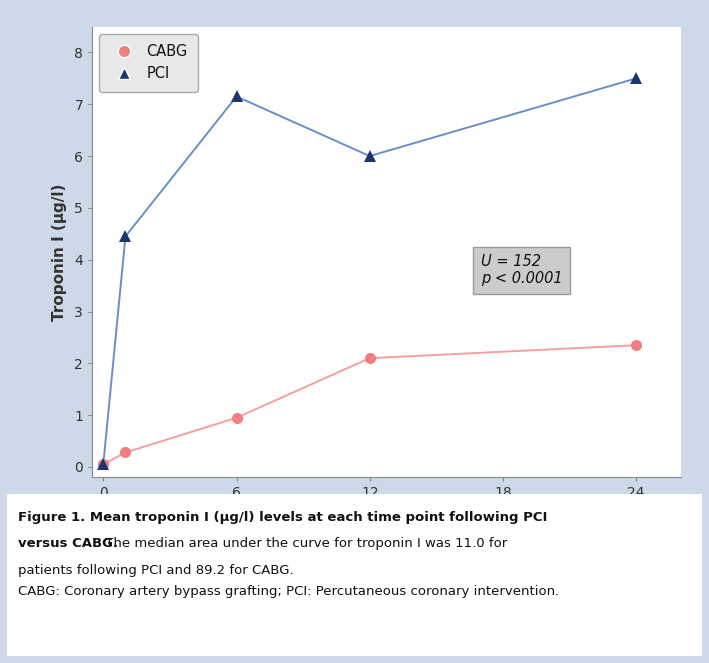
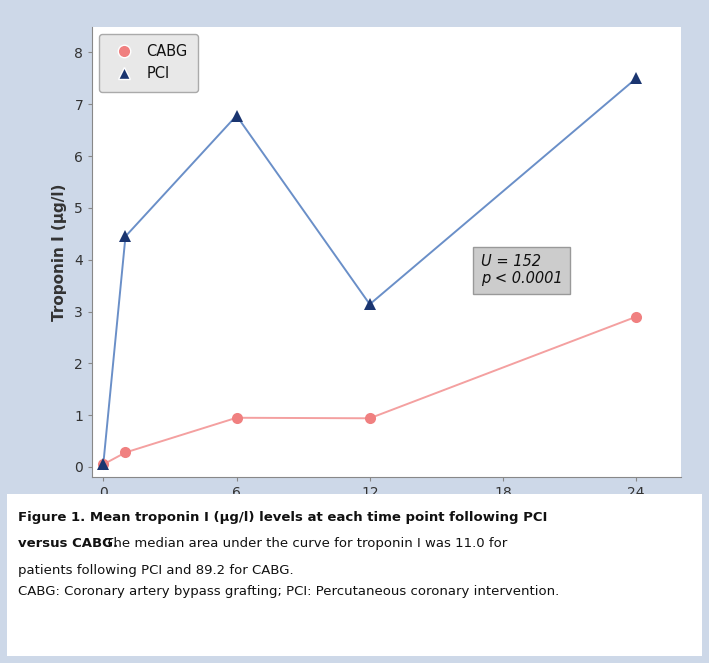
PCI/6: 7.15 -> 6.78
CABG/12: 2.10 -> 0.94
PCI/12: 6.00 -> 3.14
CABG/24: 2.35 -> 2.90
